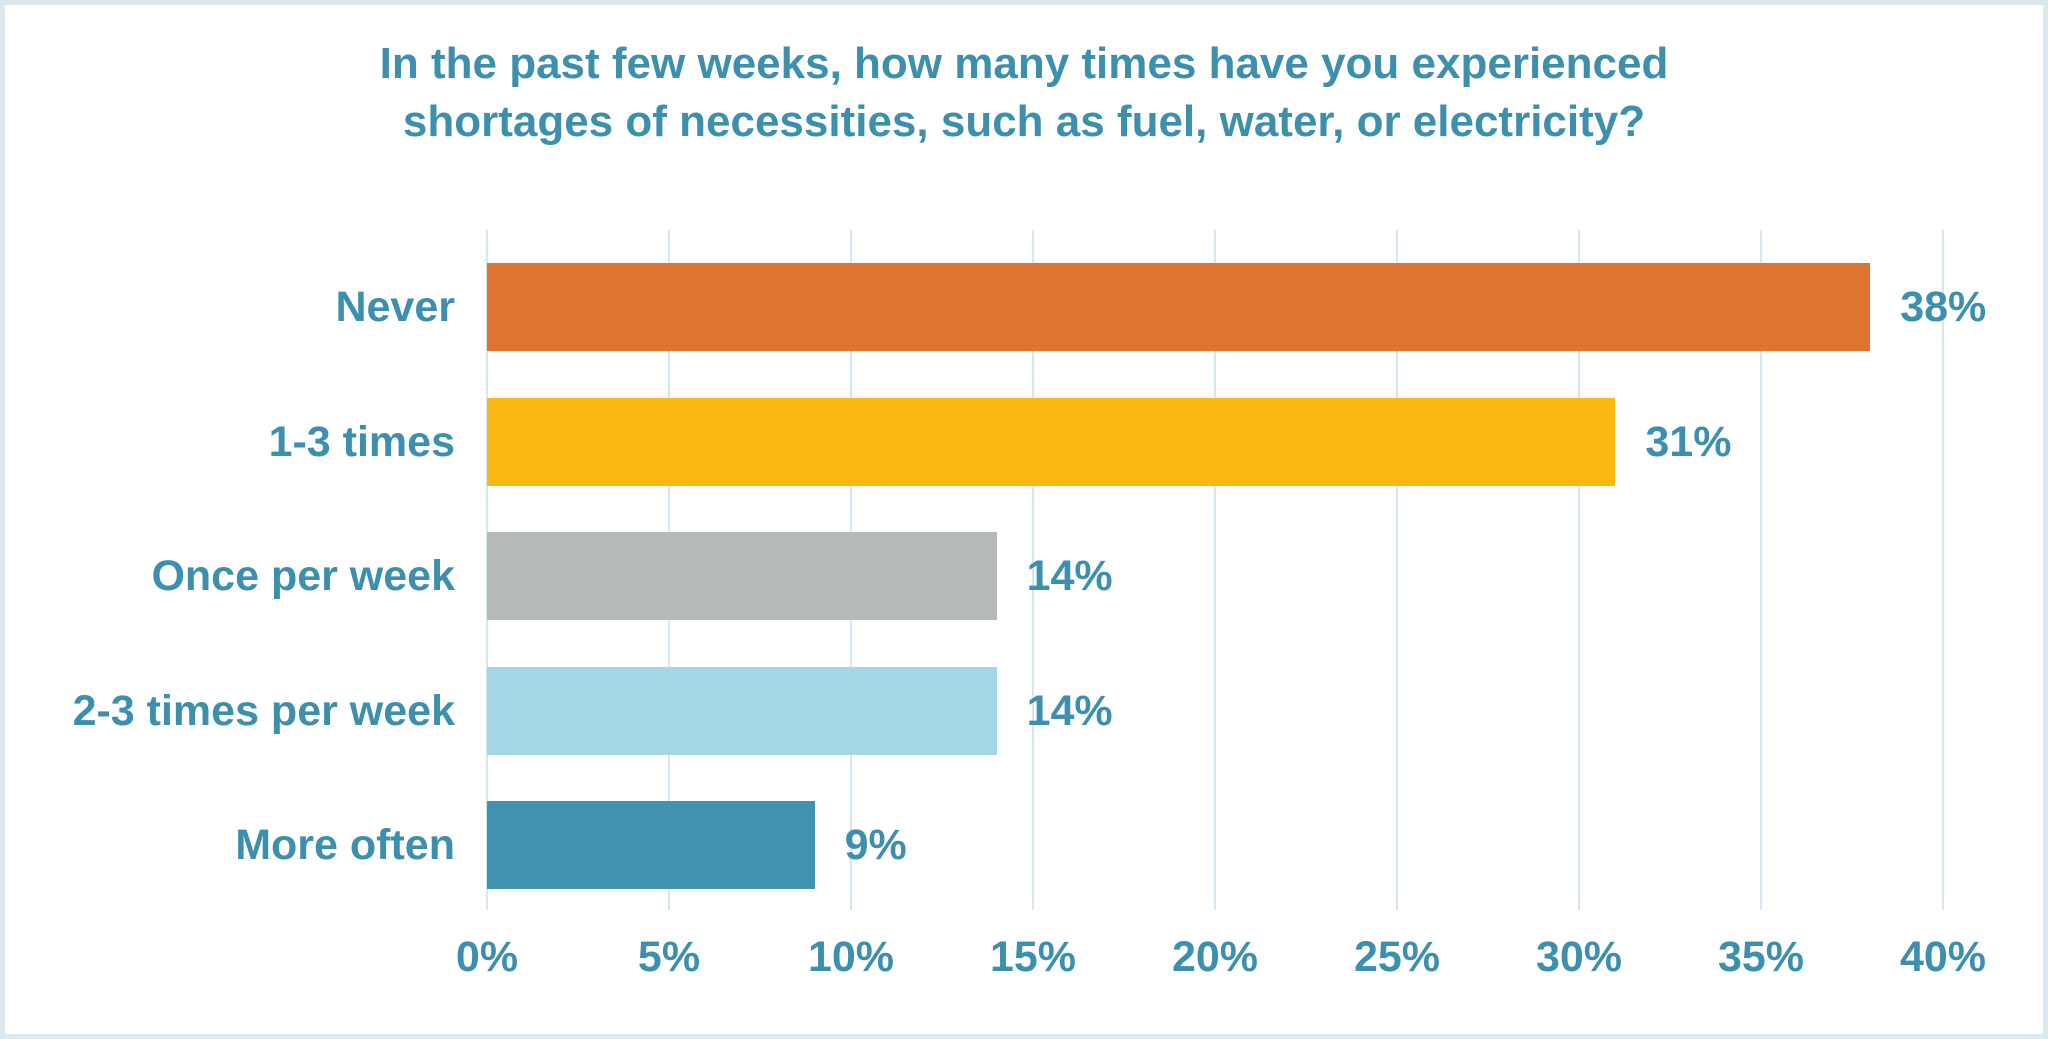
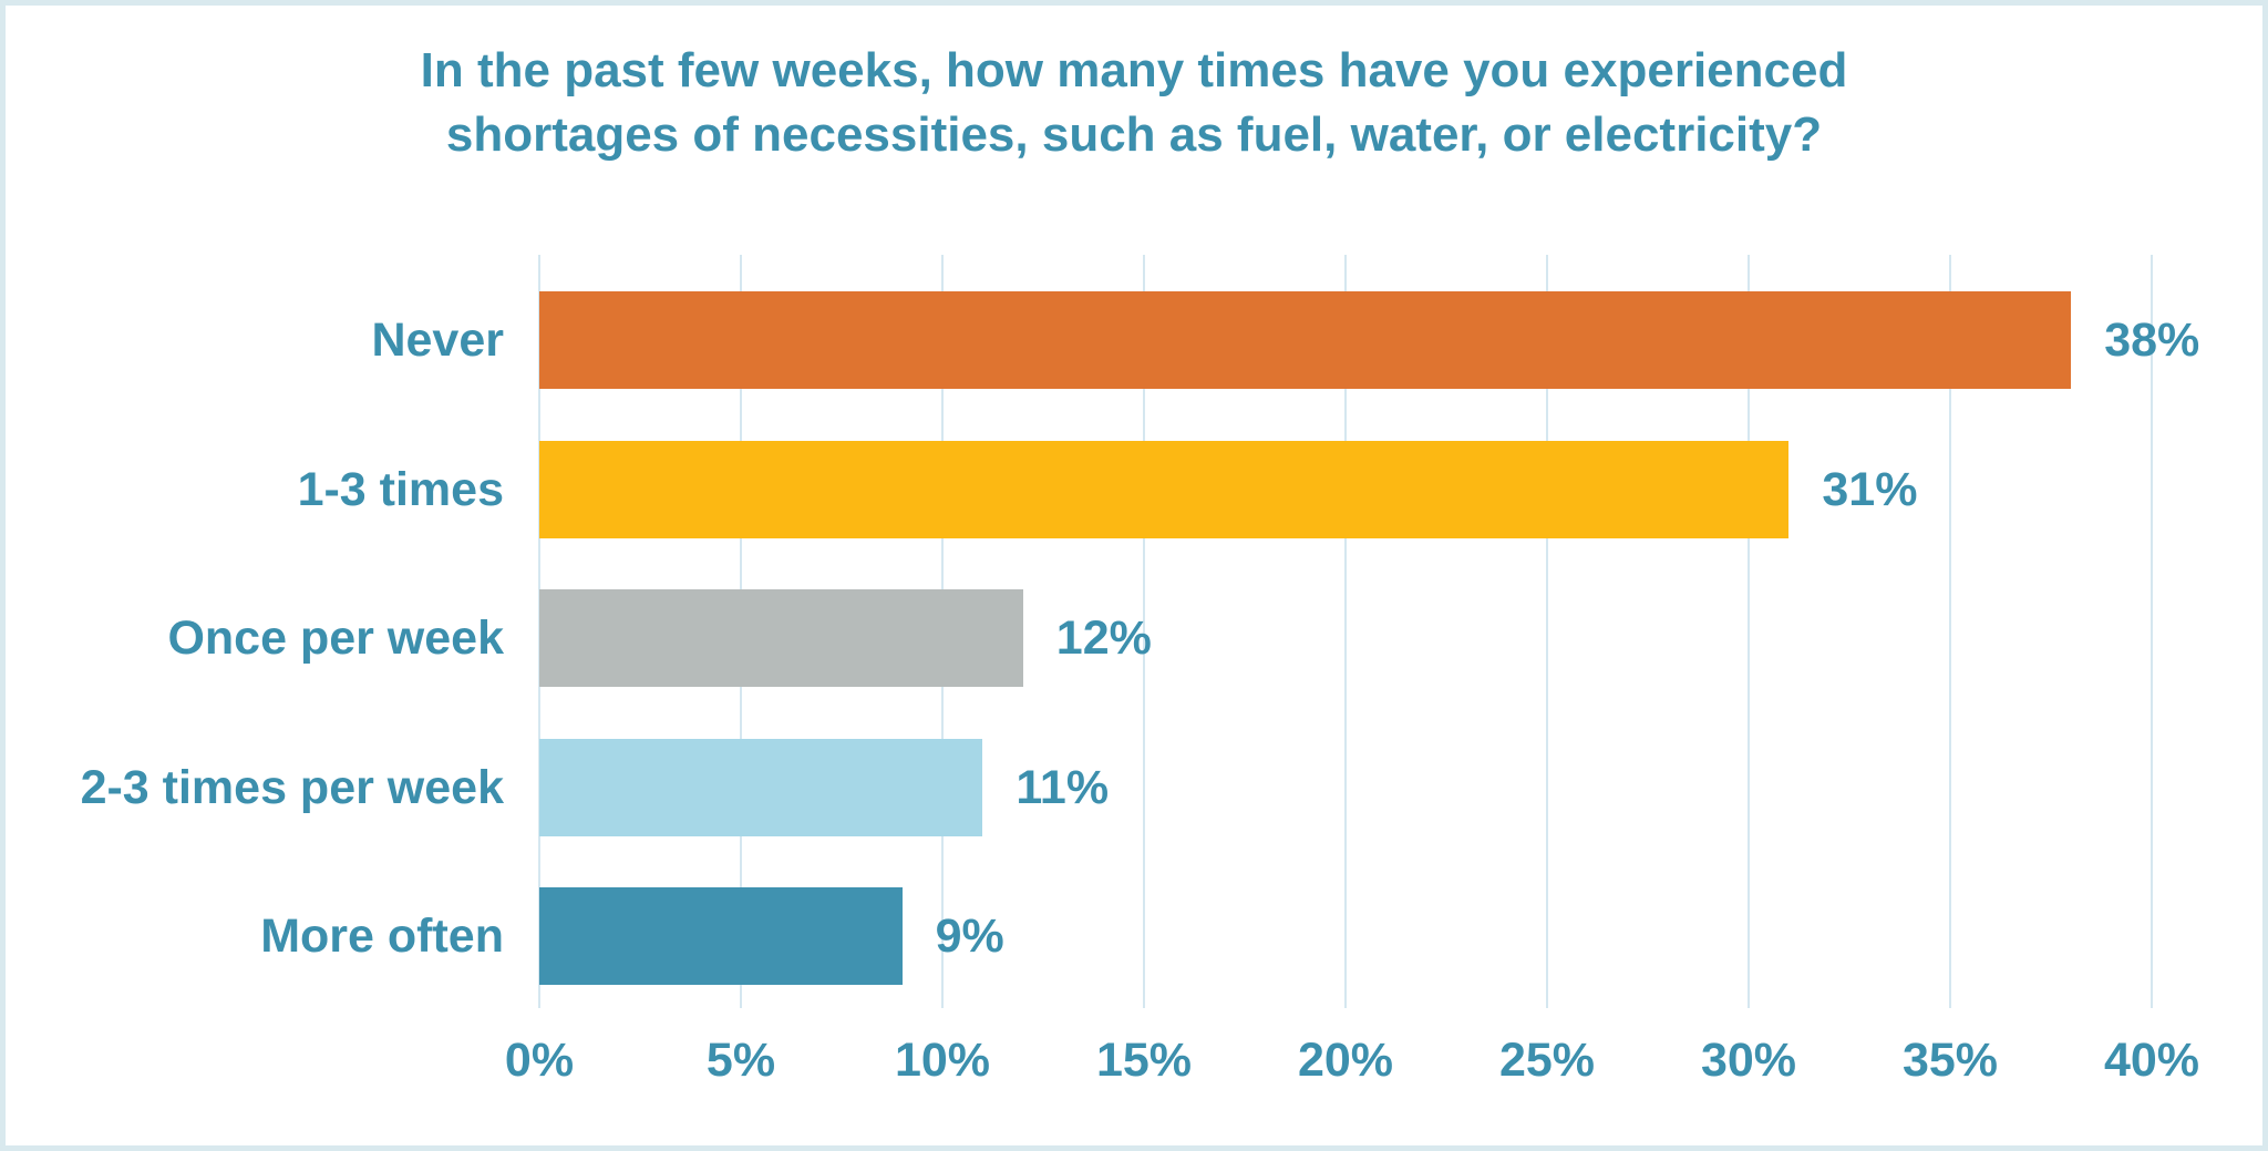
Once per week: 14% -> 12%
2-3 times per week: 14% -> 11%
